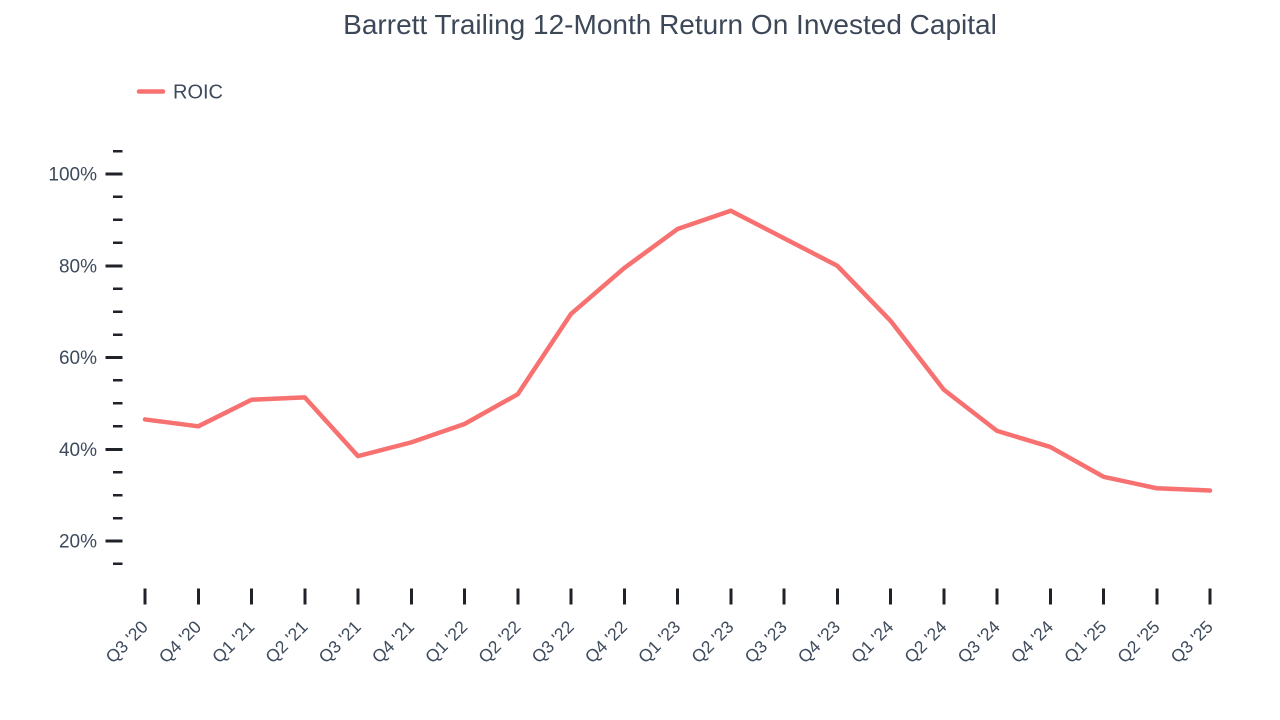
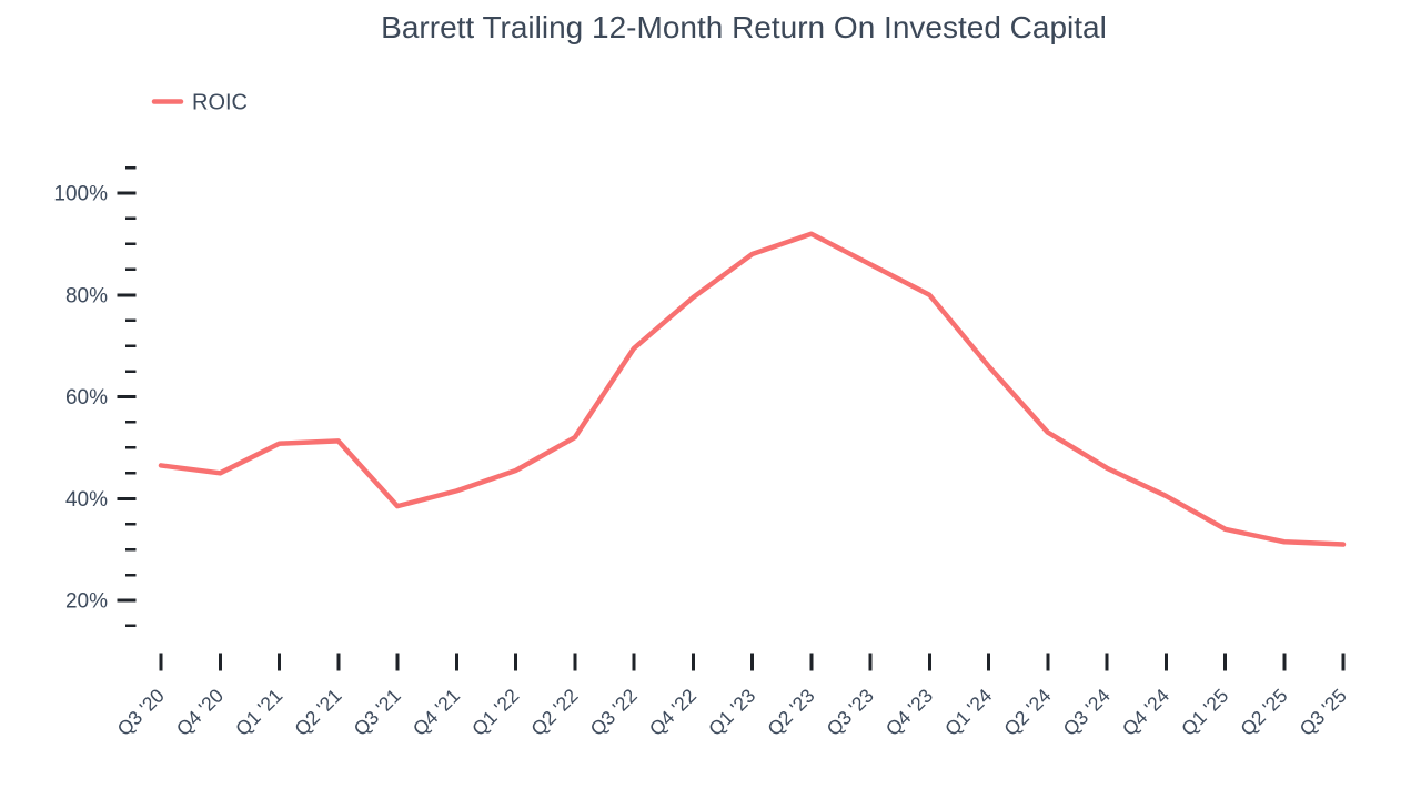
Q1 '24: 68% -> 66%
Q3 '24: 44% -> 46%
